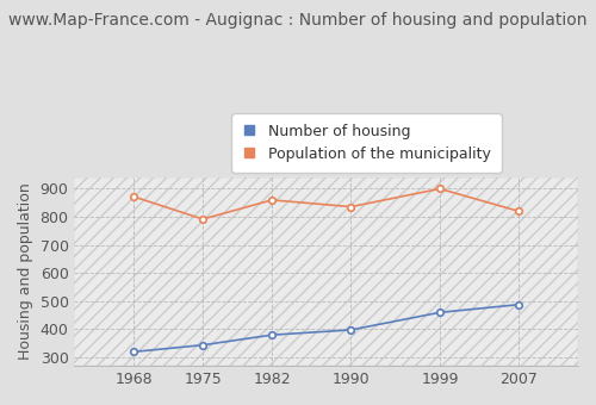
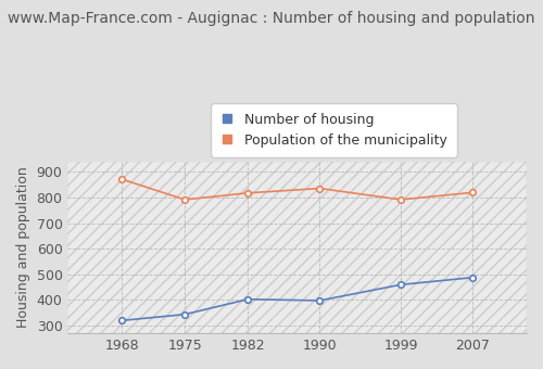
Number of housing/1982: 380 -> 403
Population of the municipality/1982: 860 -> 818
Population of the municipality/1999: 900 -> 792
